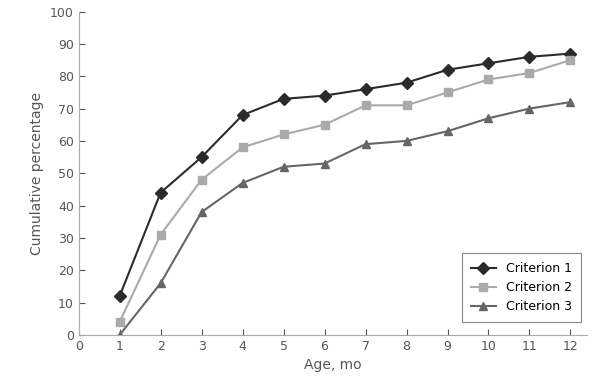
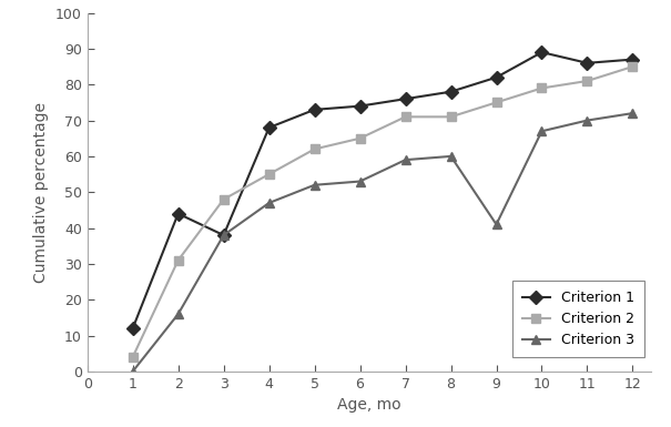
Criterion 1/3: 55 -> 38
Criterion 2/4: 58 -> 55
Criterion 3/9: 63 -> 41
Criterion 1/10: 84 -> 89
